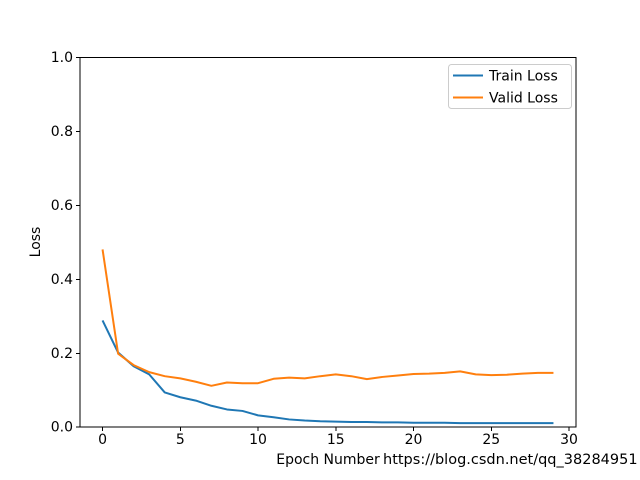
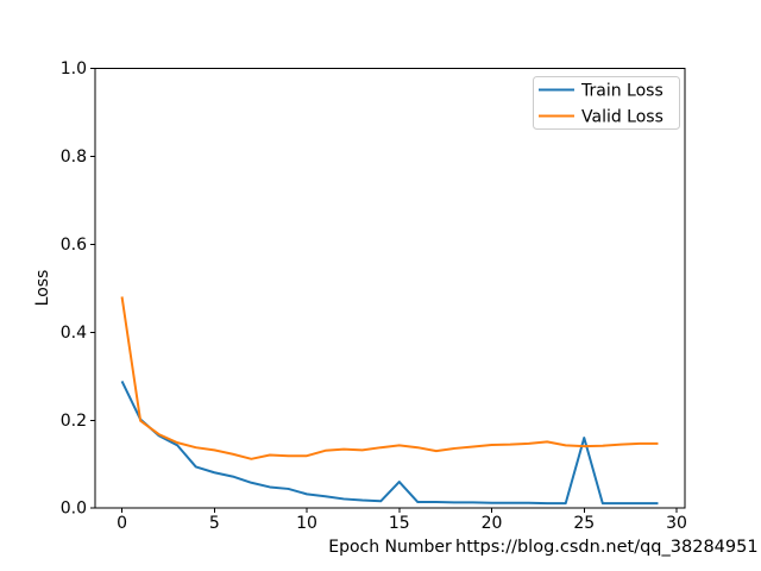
Train Loss/15: 0.01 -> 0.06
Train Loss/25: 0.01 -> 0.16
